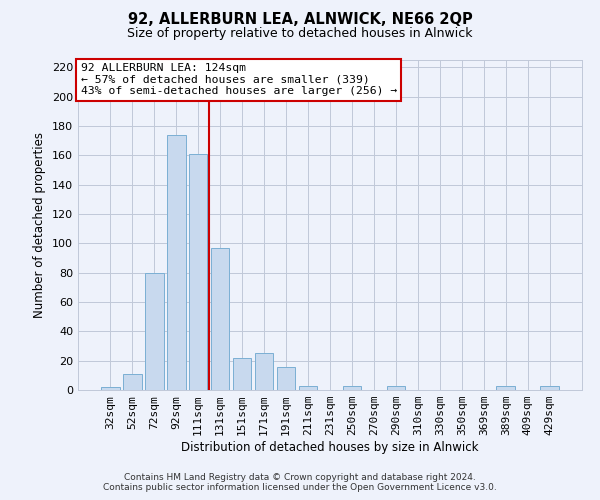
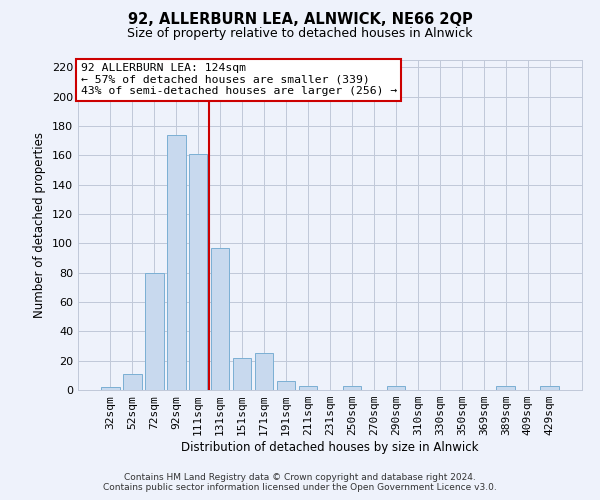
191sqm: 16 -> 6
